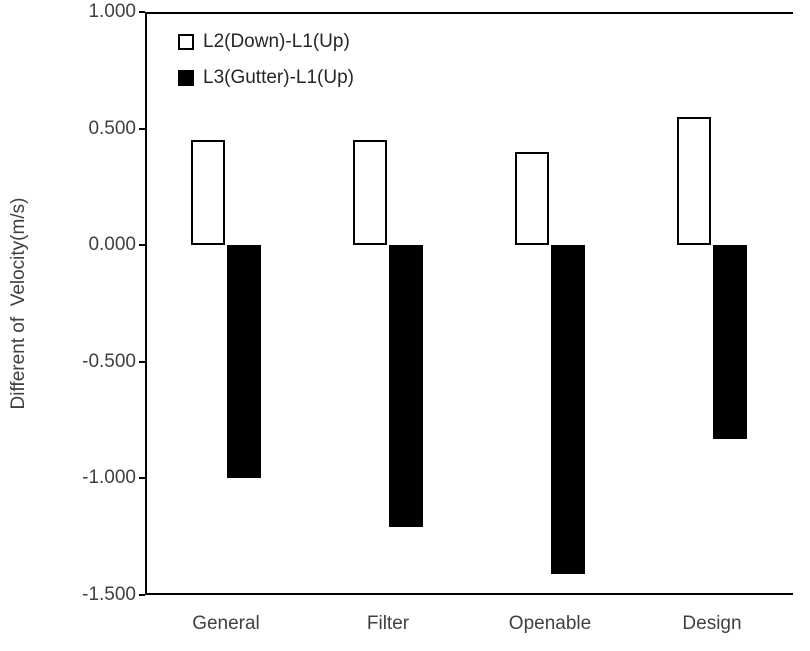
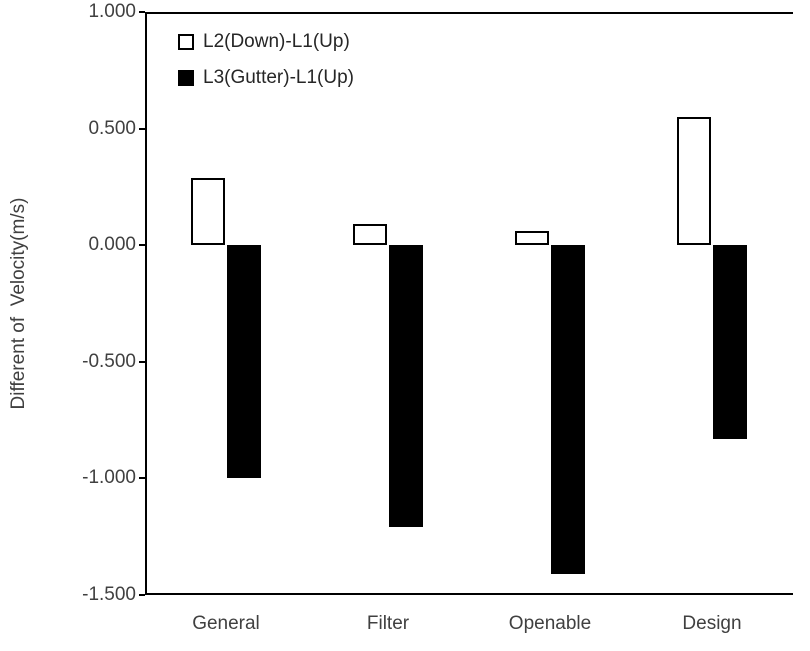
L2(Down)-L1(Up)/General: 0.45 -> 0.29
L2(Down)-L1(Up)/Filter: 0.45 -> 0.09
L2(Down)-L1(Up)/Openable: 0.40 -> 0.06
